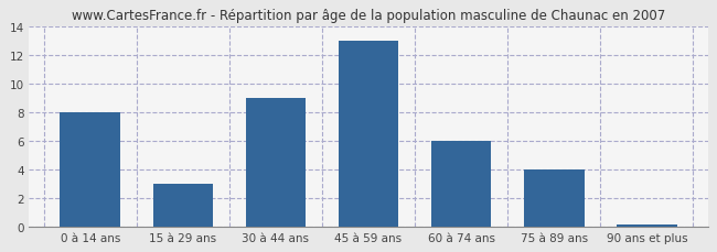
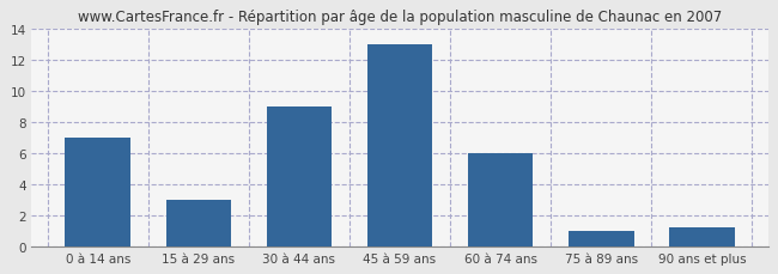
0 à 14 ans: 8.0 -> 7.0
75 à 89 ans: 4.0 -> 1.0
90 ans et plus: 0.1 -> 1.2
